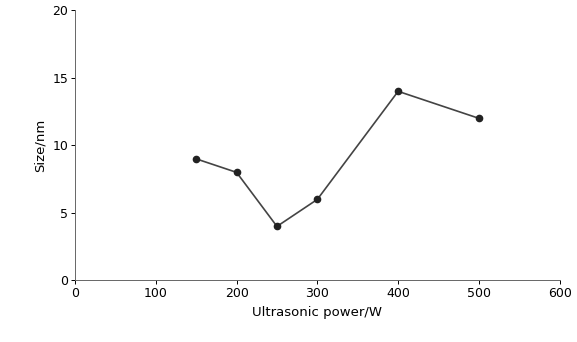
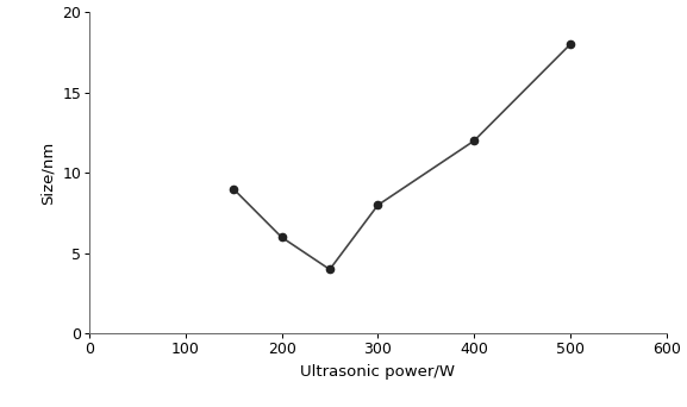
200: 8 -> 6
300: 6 -> 8
400: 14 -> 12
500: 12 -> 18
